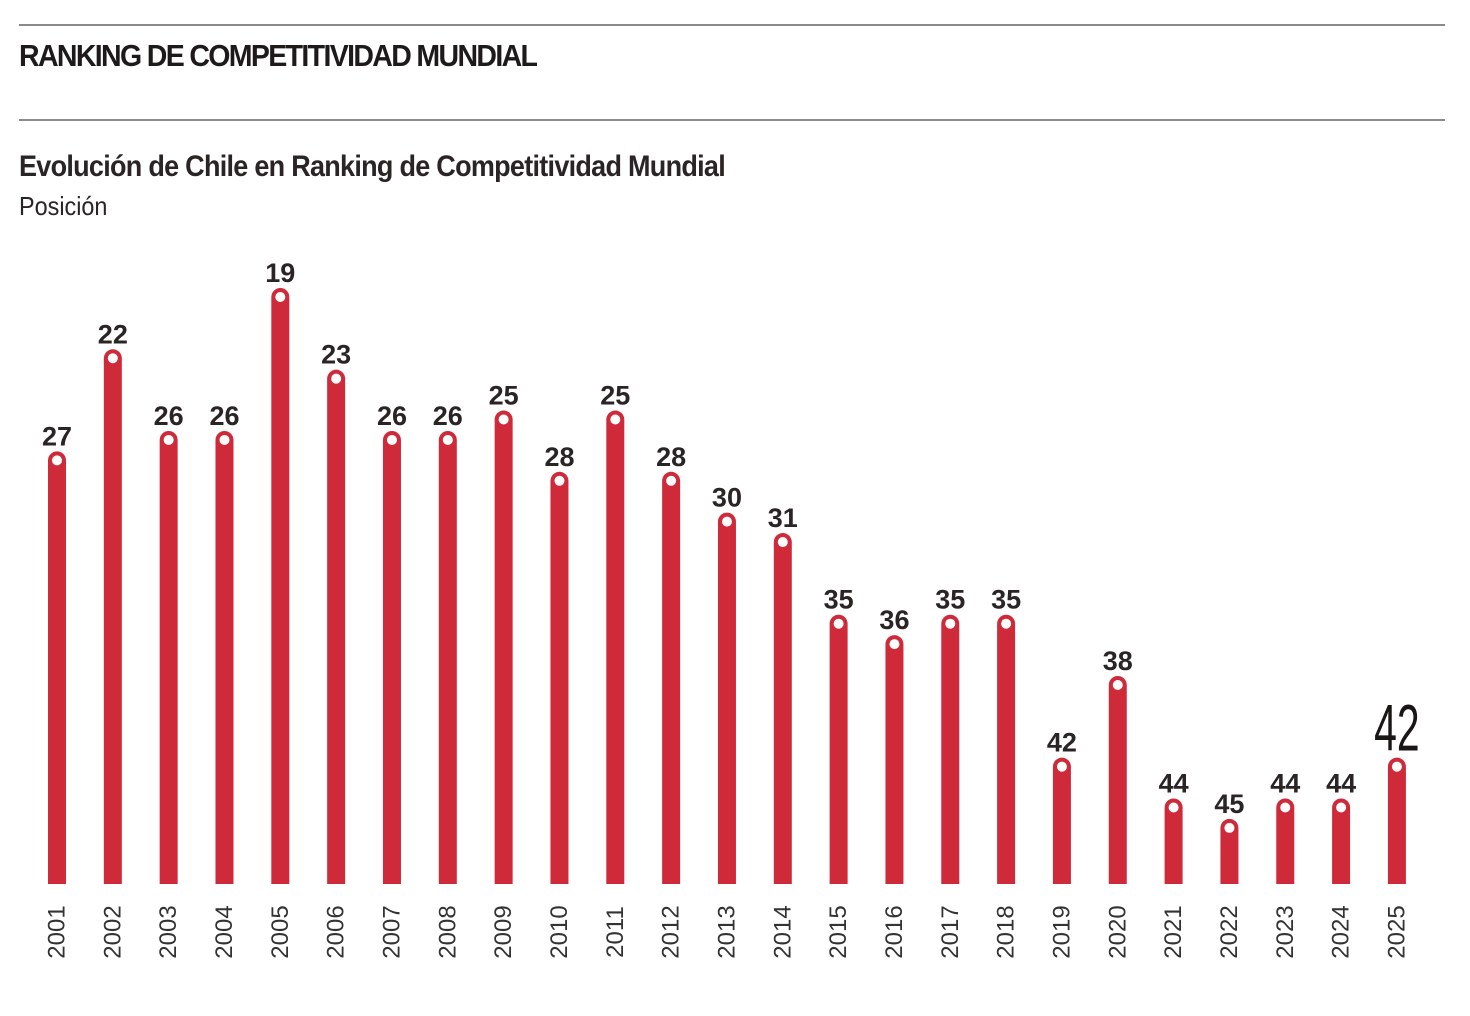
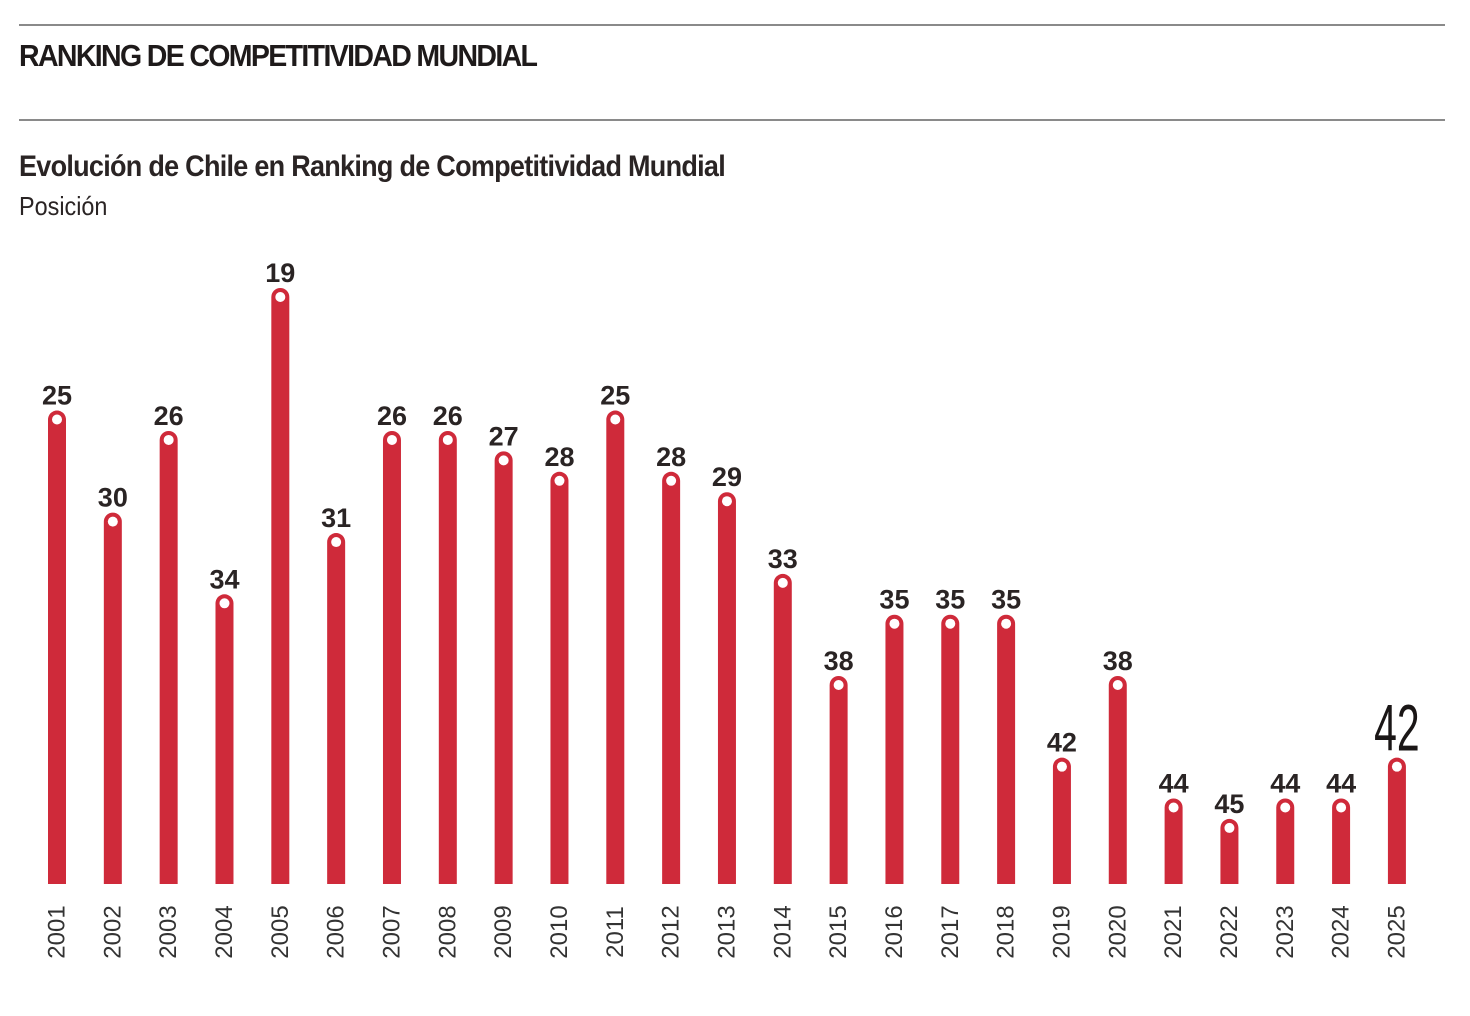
2001: 27 -> 25
2002: 22 -> 30
2004: 26 -> 34
2006: 23 -> 31
2009: 25 -> 27
2013: 30 -> 29
2014: 31 -> 33
2015: 35 -> 38
2016: 36 -> 35
